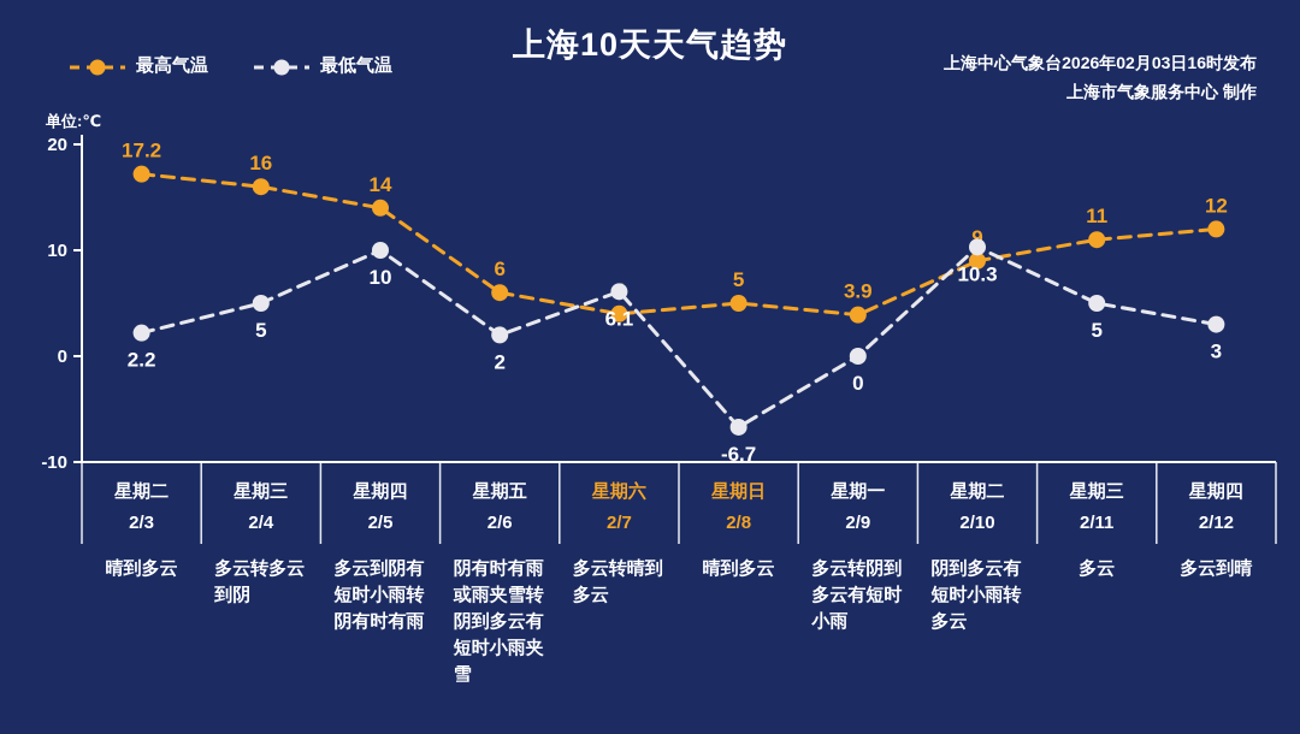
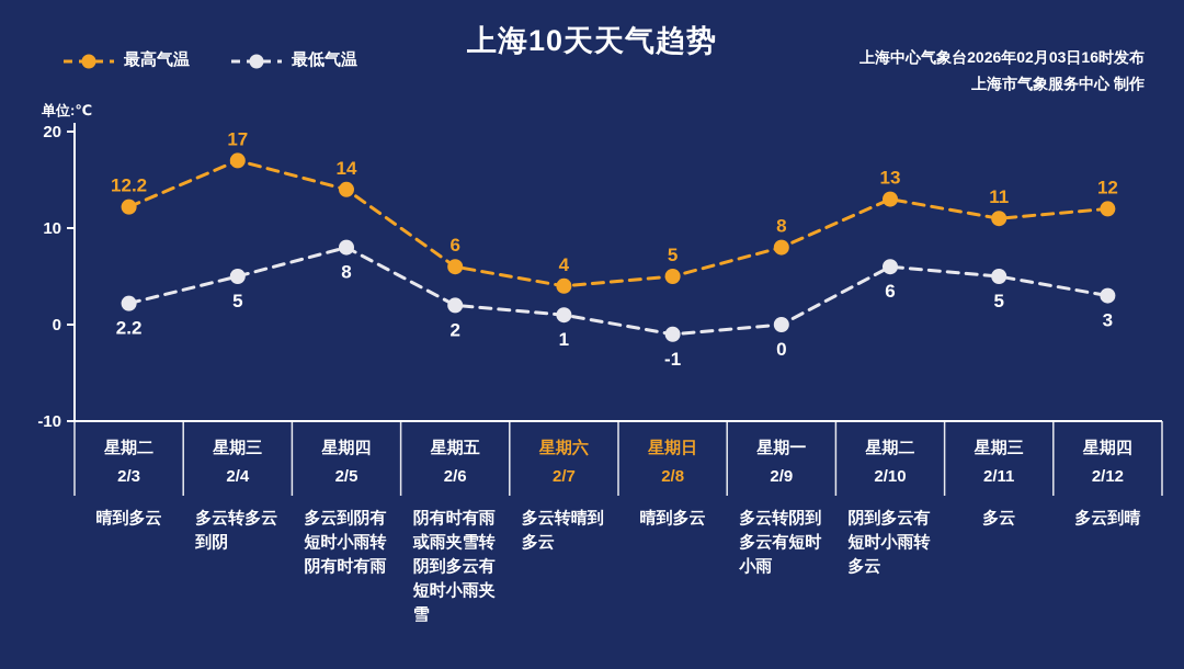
最高气温/2/3: 17.2 -> 12.2
最高气温/2/4: 16 -> 17
最低气温/2/5: 10 -> 8
最低气温/2/7: 6.1 -> 1
最低气温/2/8: -6.7 -> -1
最高气温/2/9: 3.9 -> 8
最高气温/2/10: 9 -> 13
最低气温/2/10: 10.3 -> 6
